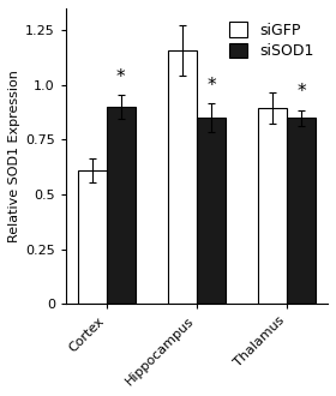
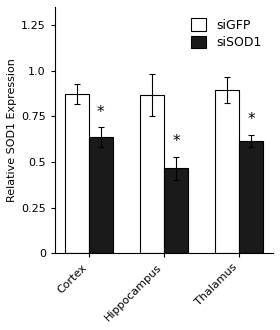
siGFP/Cortex: 0.61 -> 0.88
siSOD1/Cortex: 0.90 -> 0.64
siGFP/Hippocampus: 1.16 -> 0.86
siSOD1/Hippocampus: 0.85 -> 0.47
siSOD1/Thalamus: 0.85 -> 0.61
